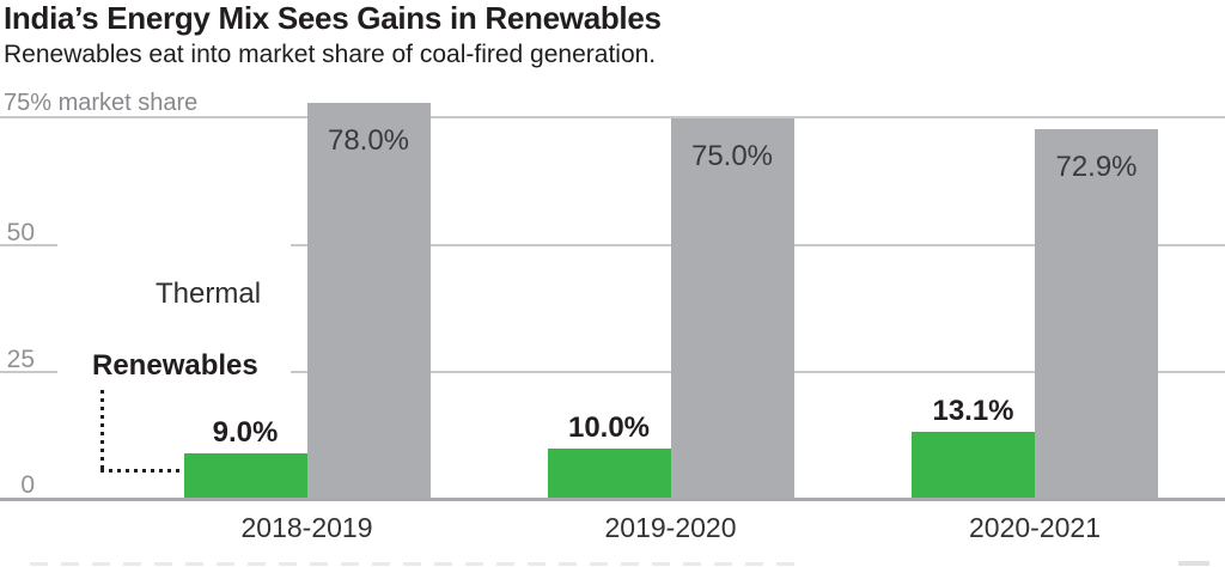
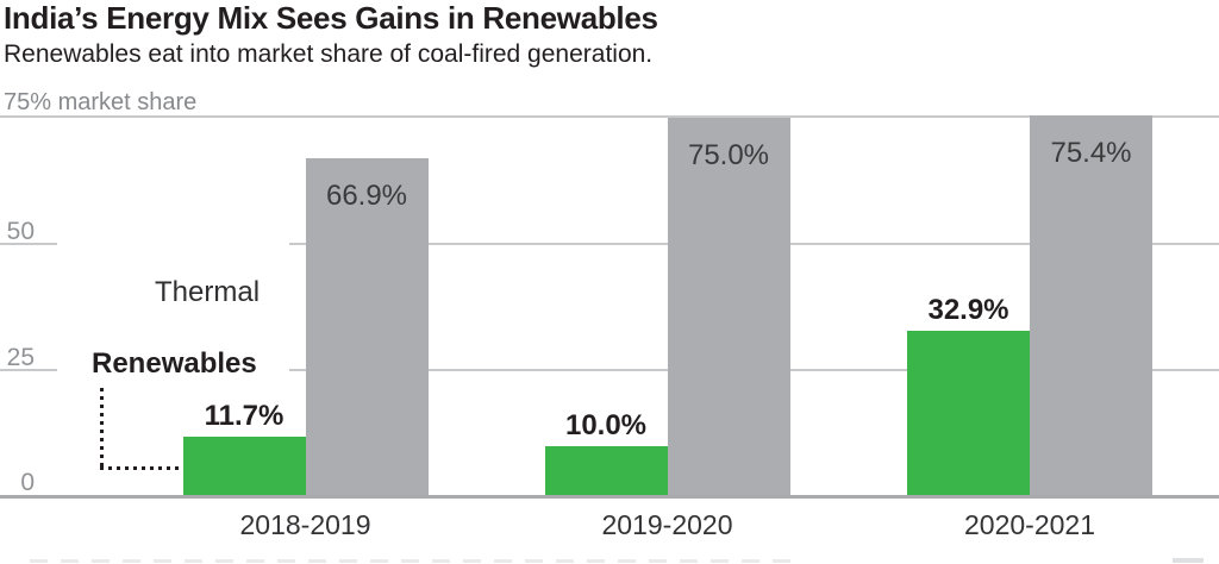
Renewables/2018-2019: 9.0% -> 11.7%
Thermal/2018-2019: 78.0% -> 66.9%
Renewables/2020-2021: 13.1% -> 32.9%
Thermal/2020-2021: 72.9% -> 75.4%
